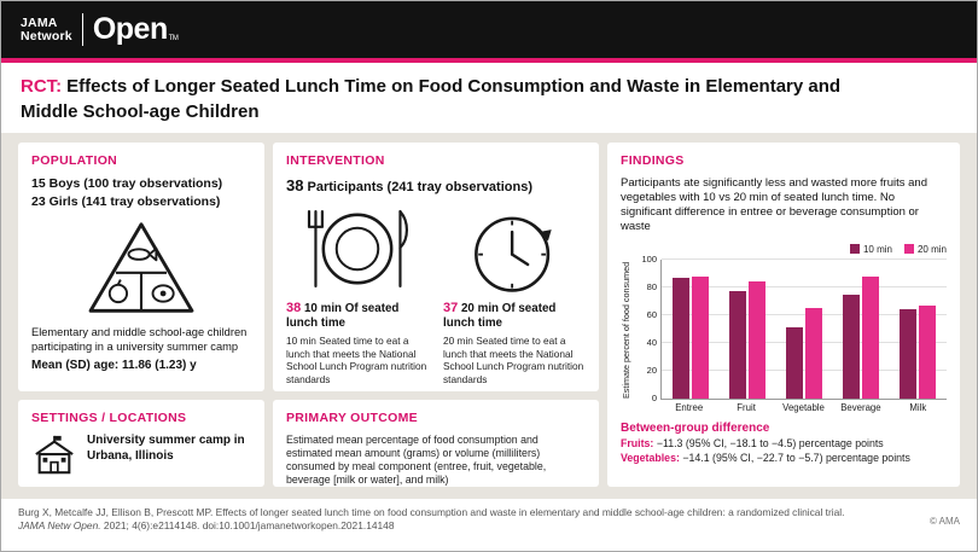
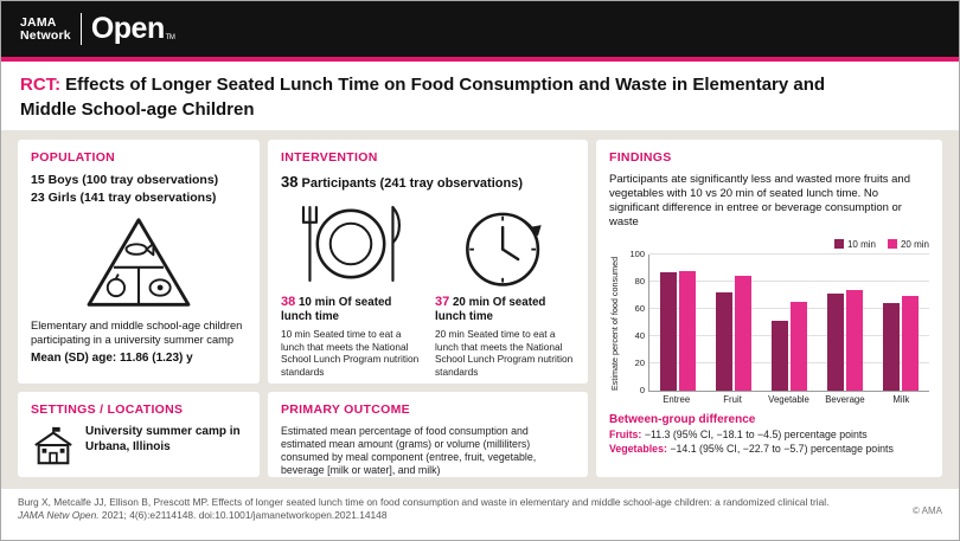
10 min/Fruit: 77 -> 72
10 min/Beverage: 75 -> 71
20 min/Beverage: 88 -> 74
20 min/Milk: 67 -> 70
